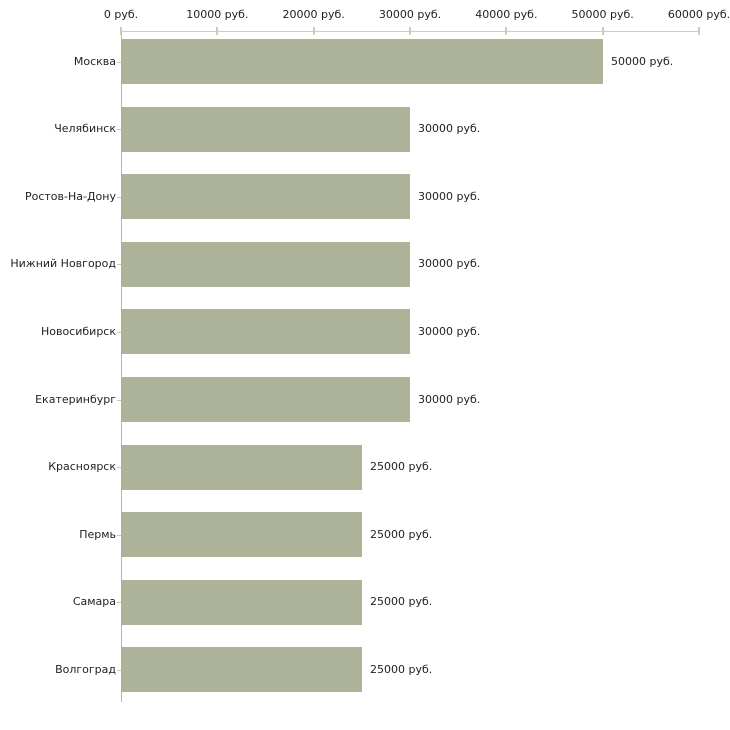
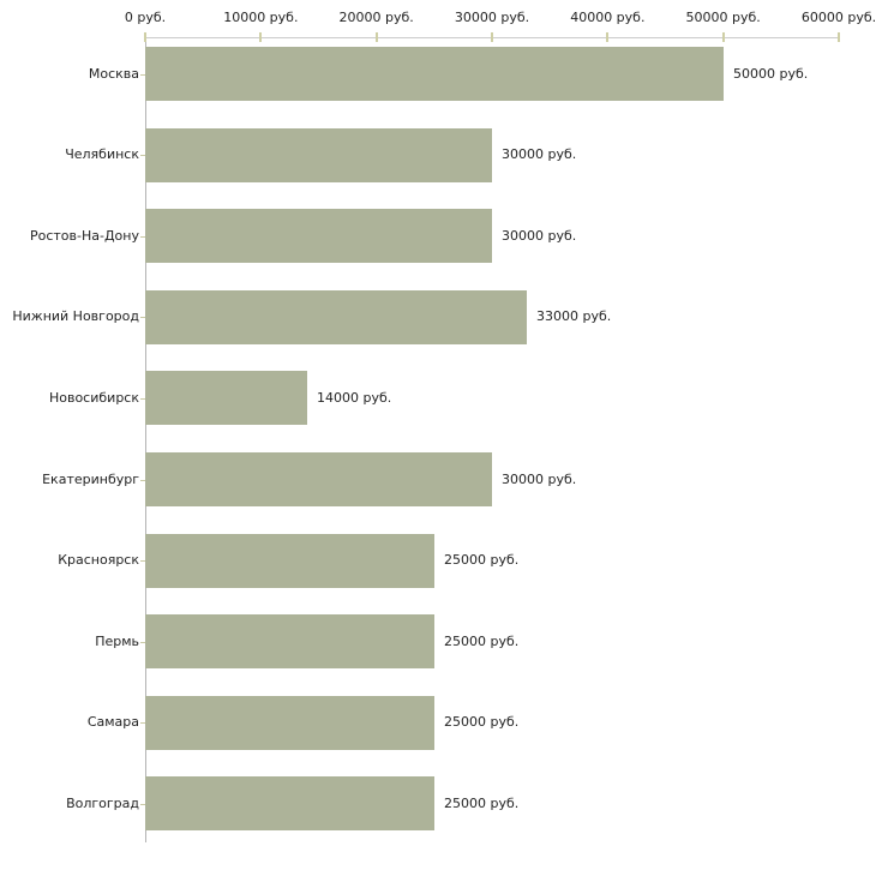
Нижний Новгород: 30000 -> 33000
Новосибирск: 30000 -> 14000
